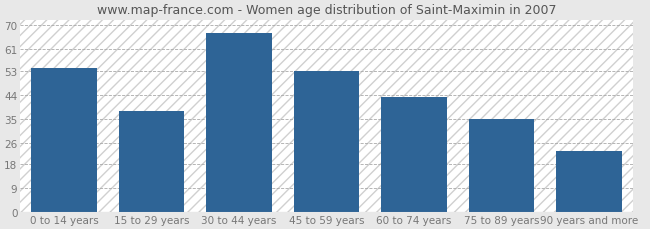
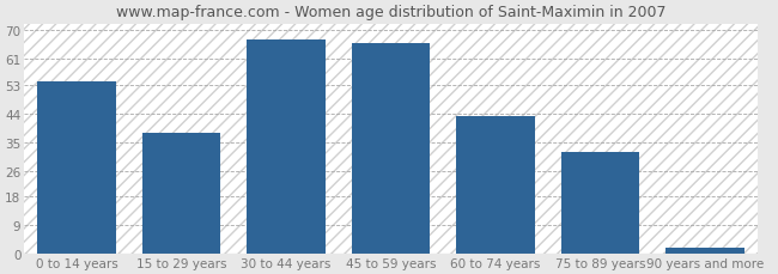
45 to 59 years: 53 -> 66
75 to 89 years: 35 -> 32
90 years and more: 23 -> 2
